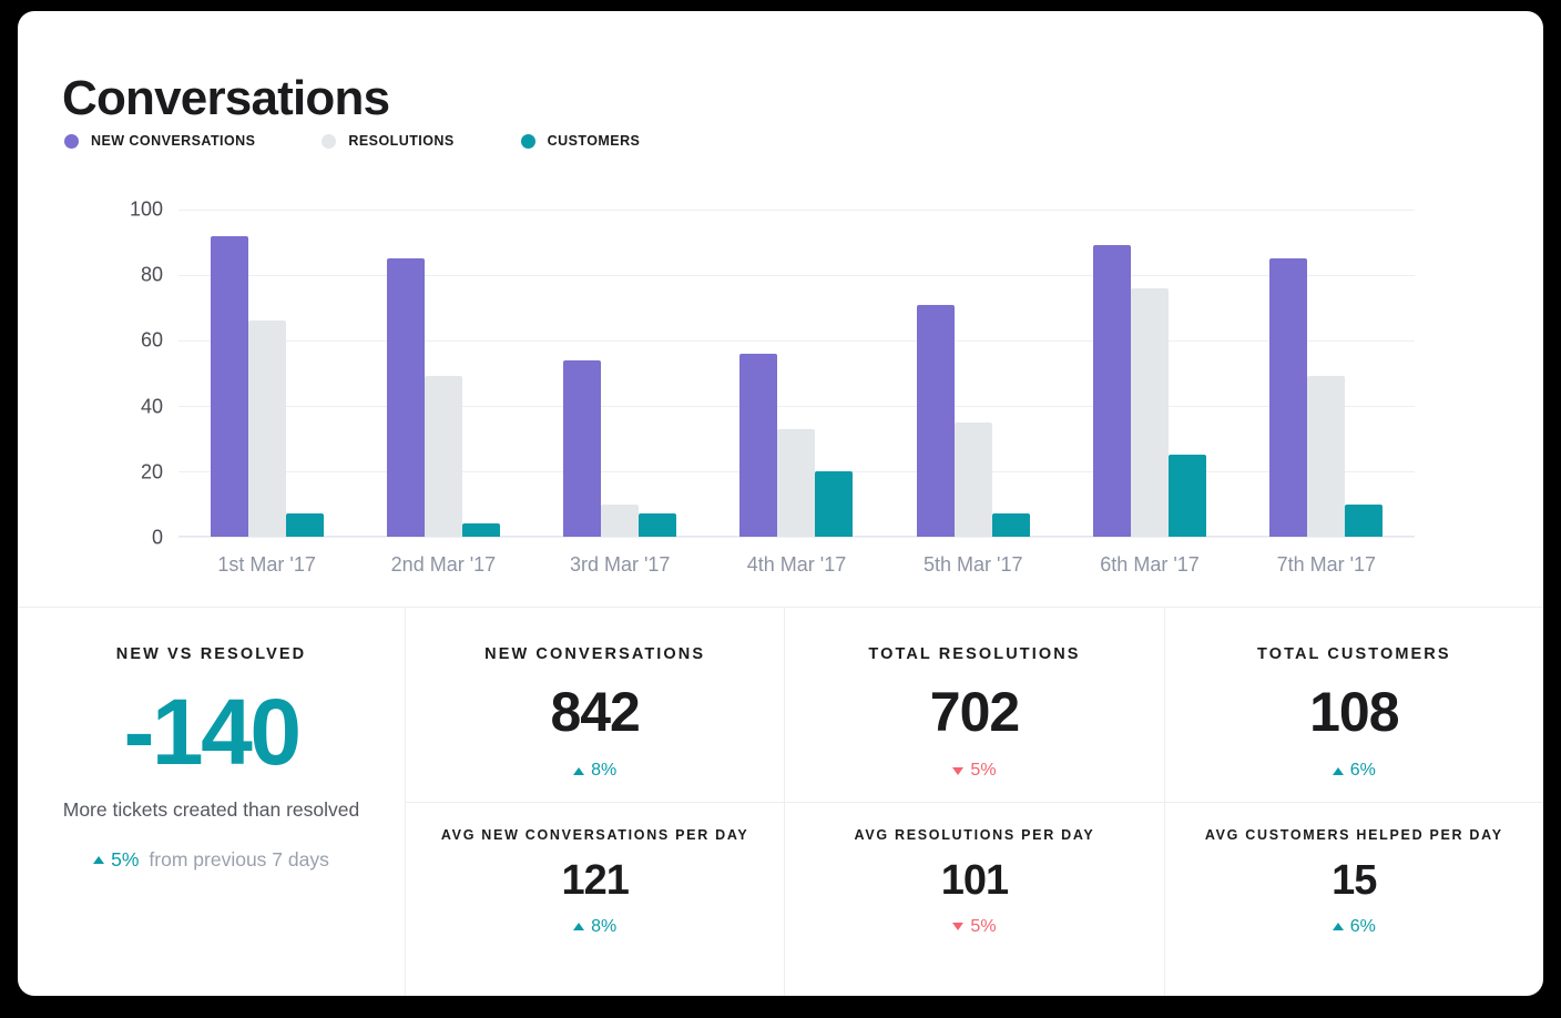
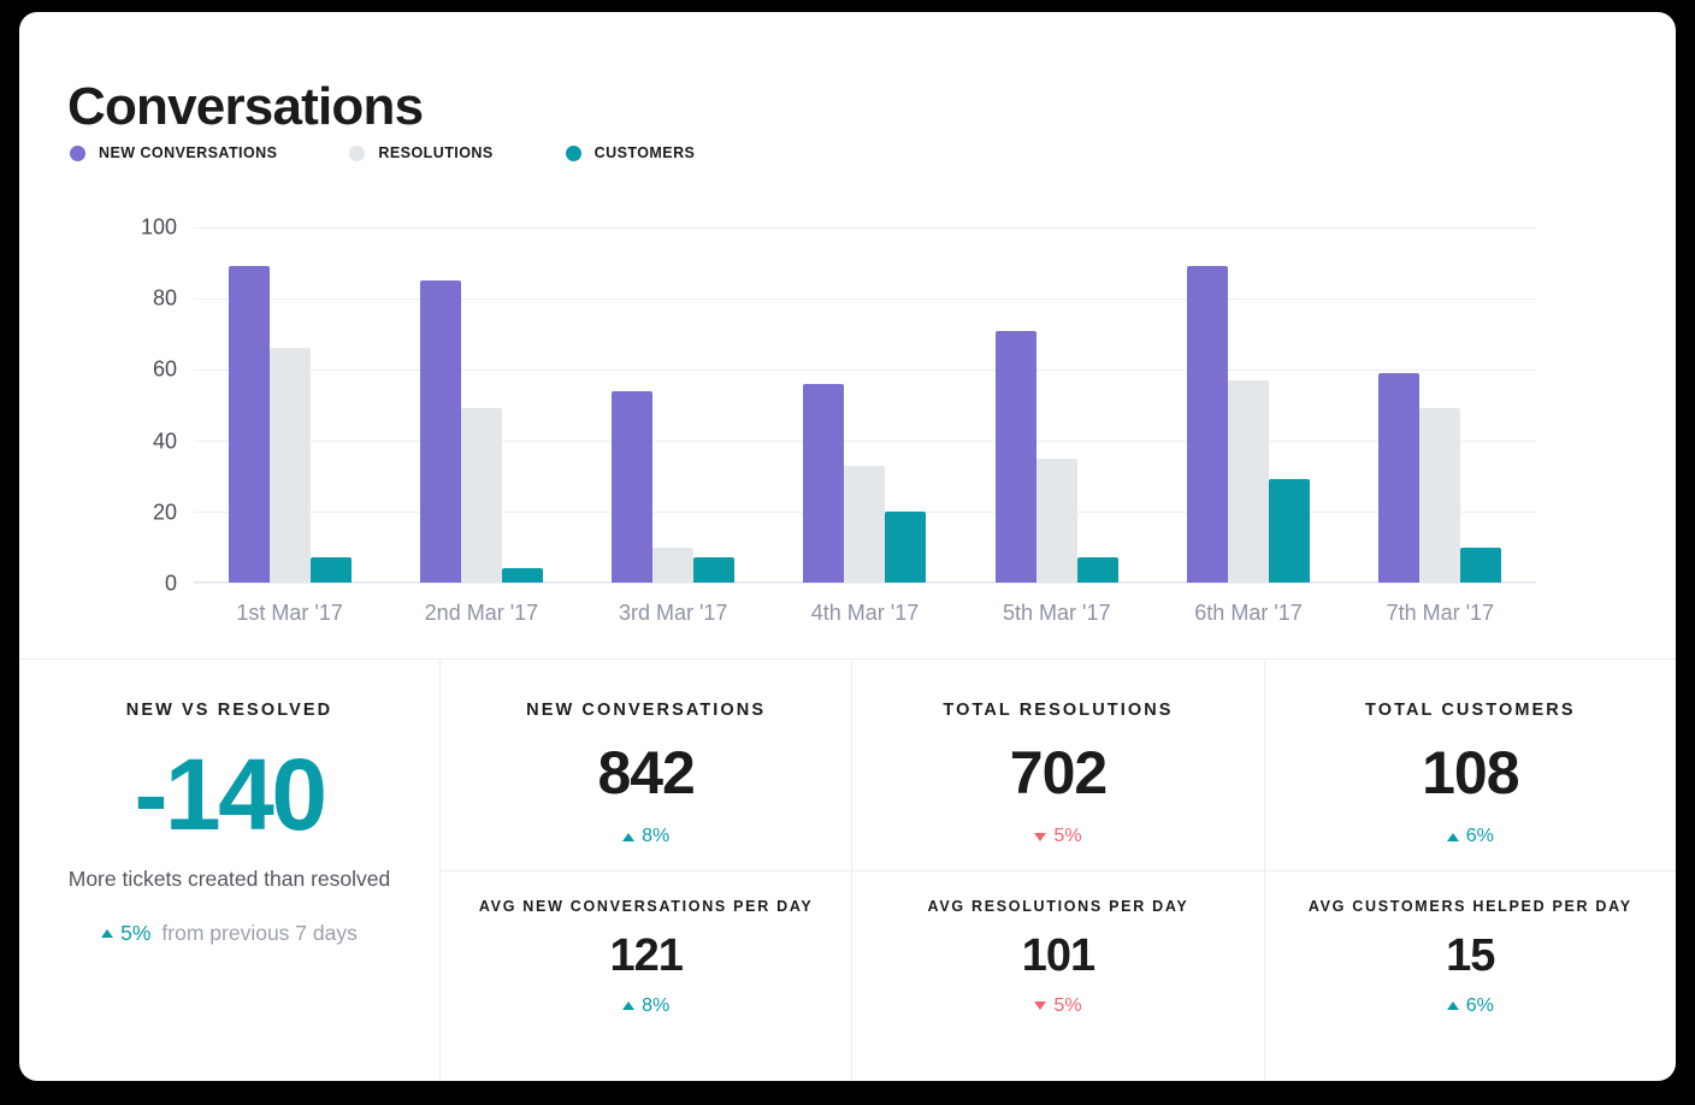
NEW CONVERSATIONS/1st Mar '17: 92 -> 89
RESOLUTIONS/6th Mar '17: 76 -> 57
CUSTOMERS/6th Mar '17: 25 -> 29
NEW CONVERSATIONS/7th Mar '17: 85 -> 59
